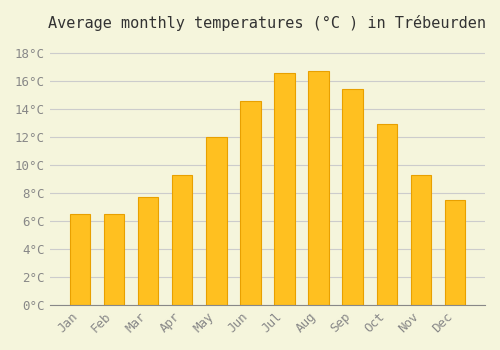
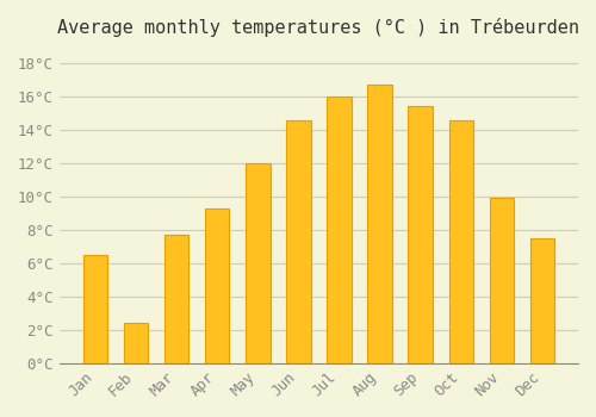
Feb: 6.5°C -> 2.4°C
Jul: 16.6°C -> 16.0°C
Oct: 12.9°C -> 14.6°C
Nov: 9.3°C -> 9.9°C
